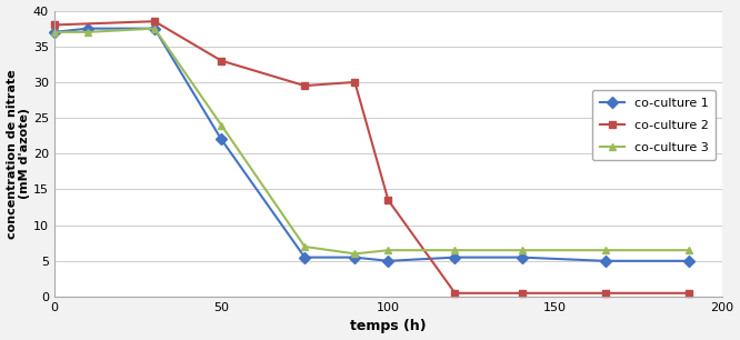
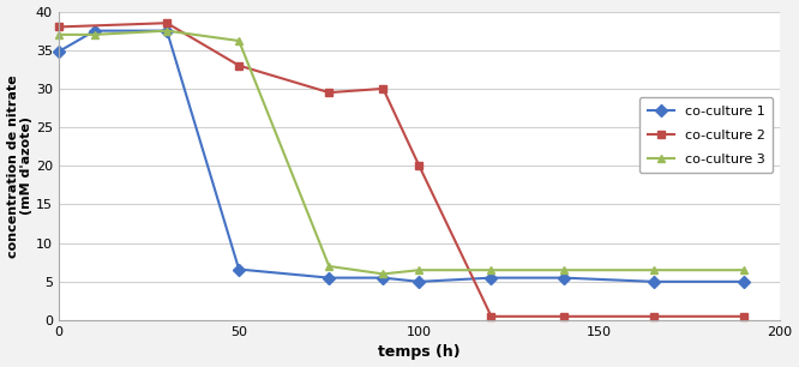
co-culture 1/0: 37.0 -> 34.8
co-culture 1/50: 22.0 -> 6.6
co-culture 3/50: 24.0 -> 36.2
co-culture 2/100: 13.5 -> 20.0
